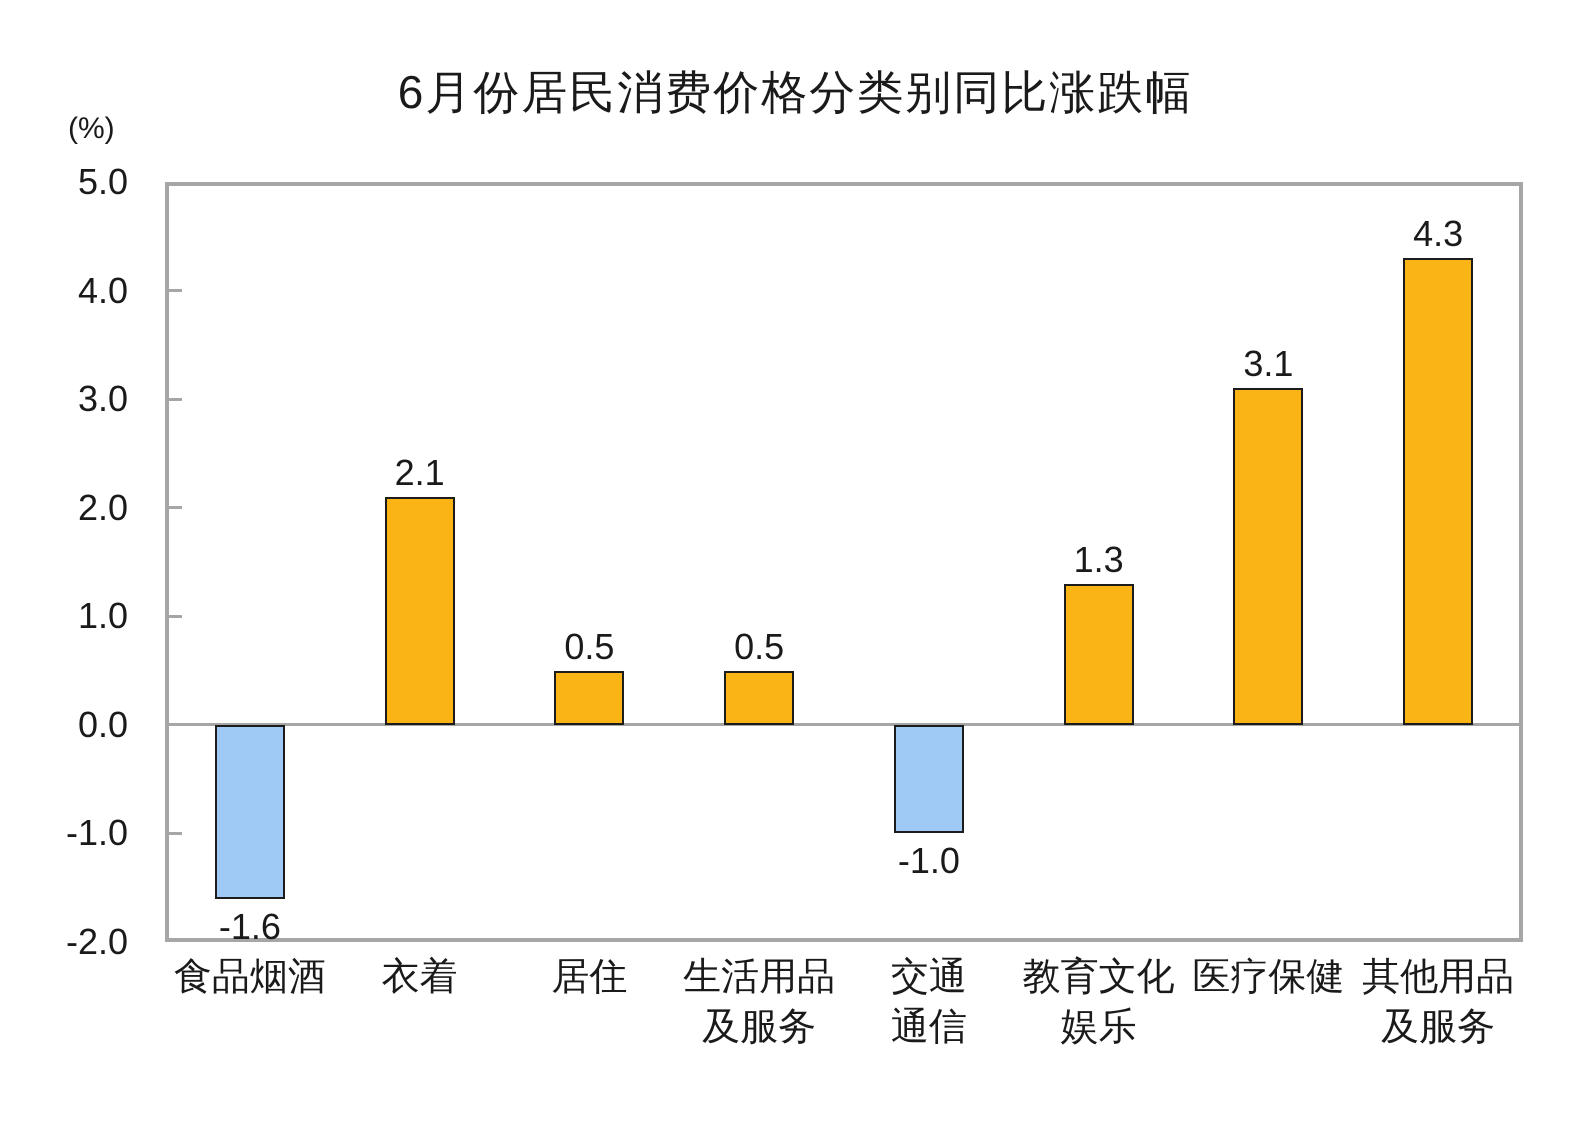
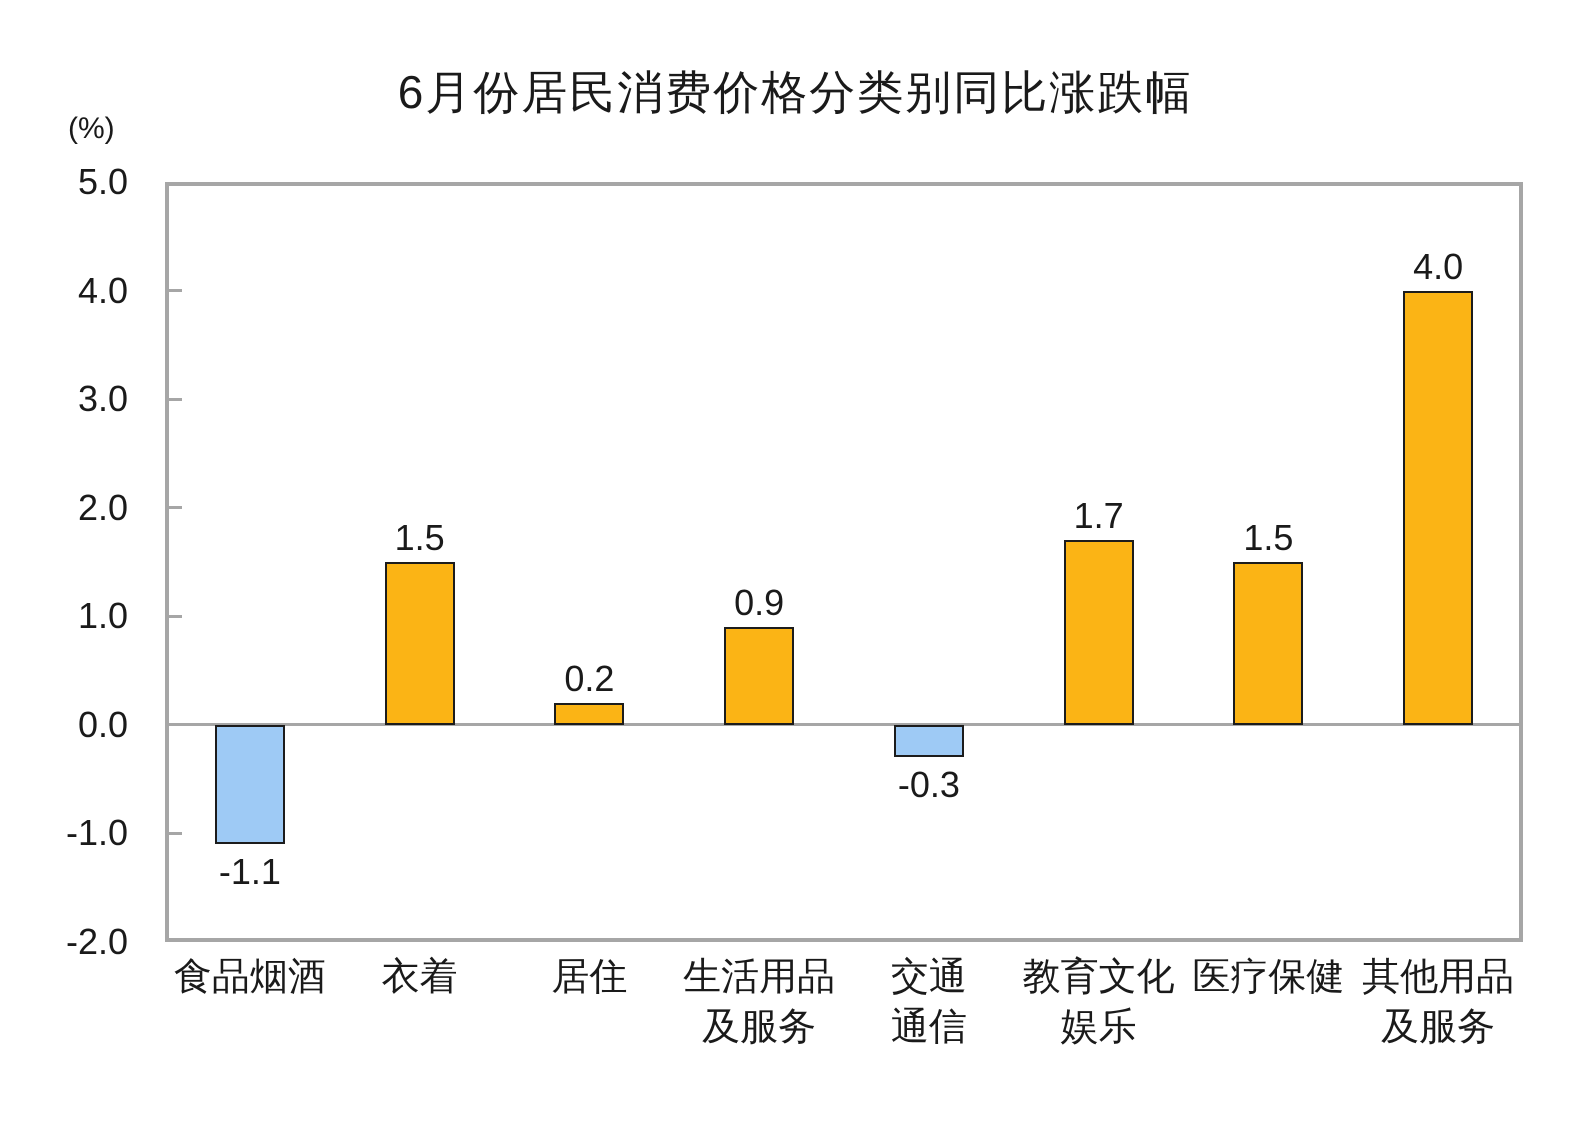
食品烟酒: -1.6 -> -1.1
衣着: 2.1 -> 1.5
居住: 0.5 -> 0.2
生活用品 及服务: 0.5 -> 0.9
交通 通信: -1.0 -> -0.3
教育文化 娱乐: 1.3 -> 1.7
医疗保健: 3.1 -> 1.5
其他用品 及服务: 4.3 -> 4.0
